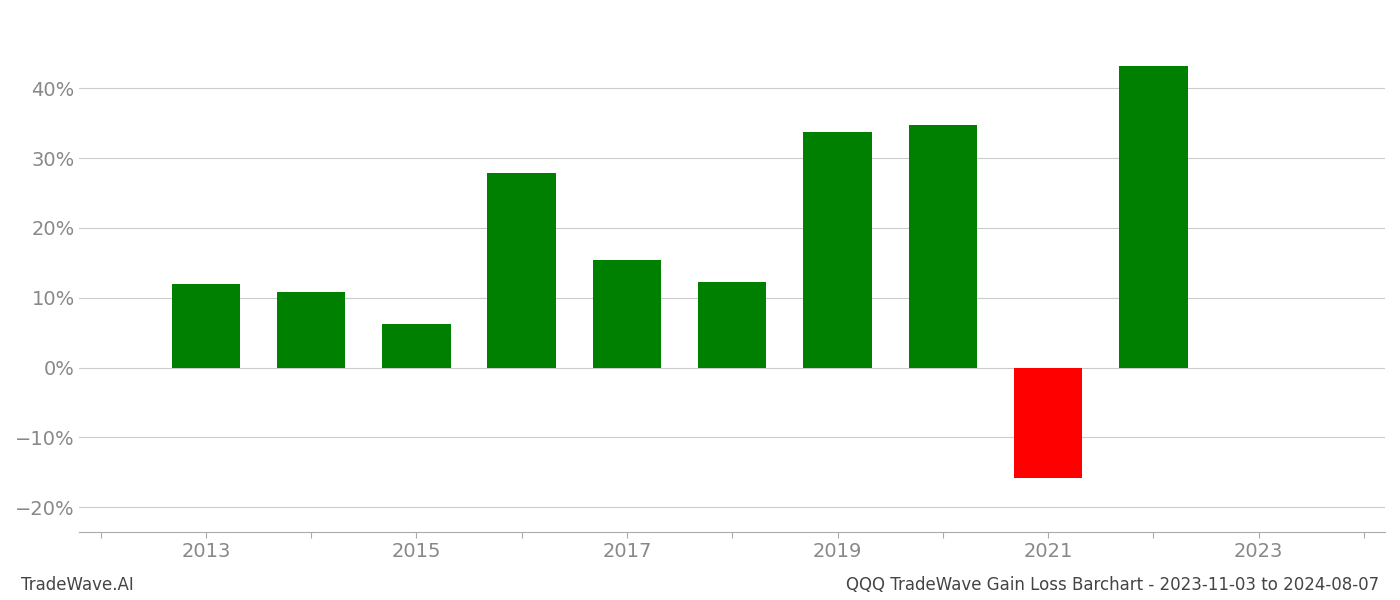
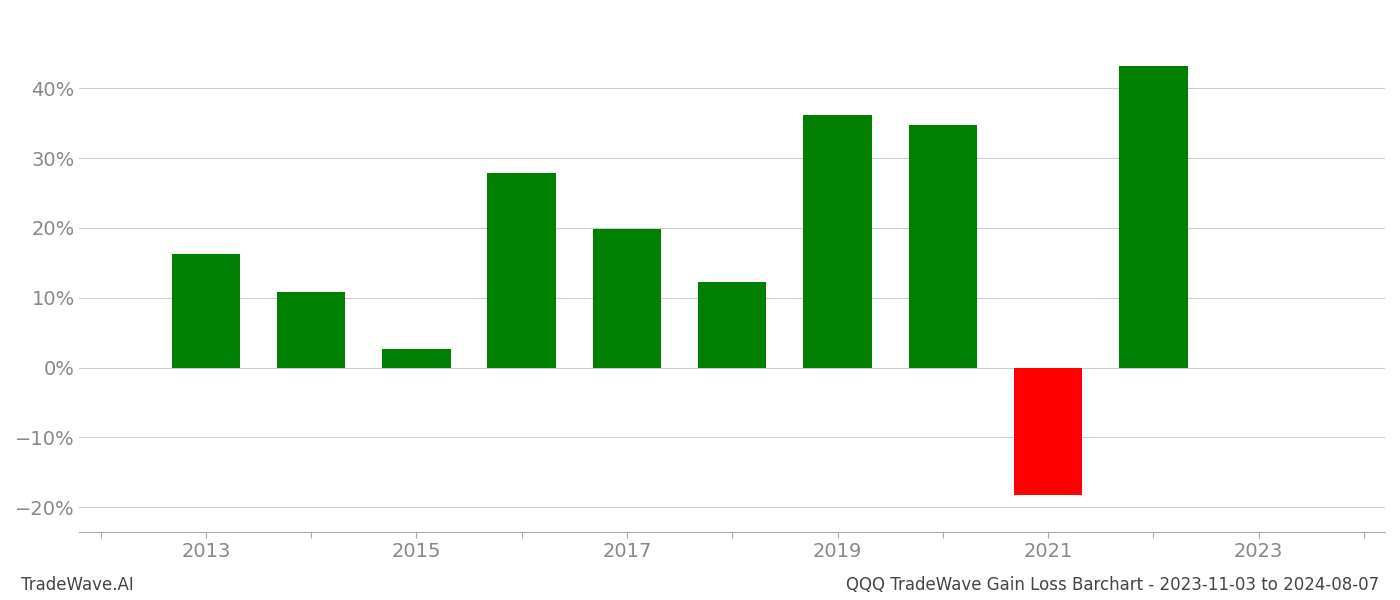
2013: 12.0% -> 16.3%
2015: 6.2% -> 2.6%
2017: 15.4% -> 19.9%
2019: 33.8% -> 36.2%
2021: -15.8% -> -18.3%
